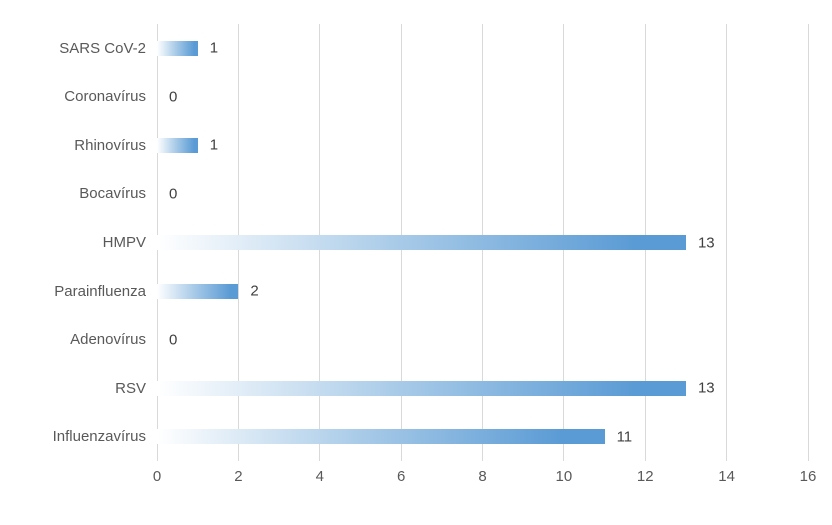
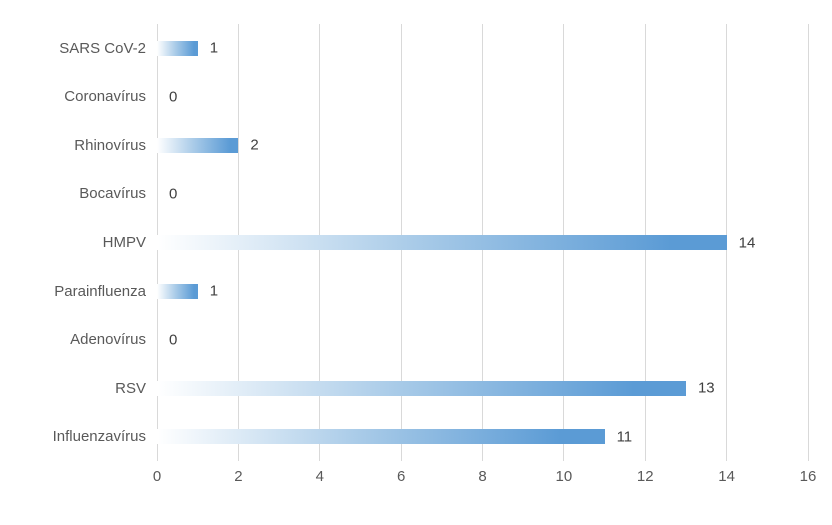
Rhinovírus: 1 -> 2
HMPV: 13 -> 14
Parainfluenza: 2 -> 1
